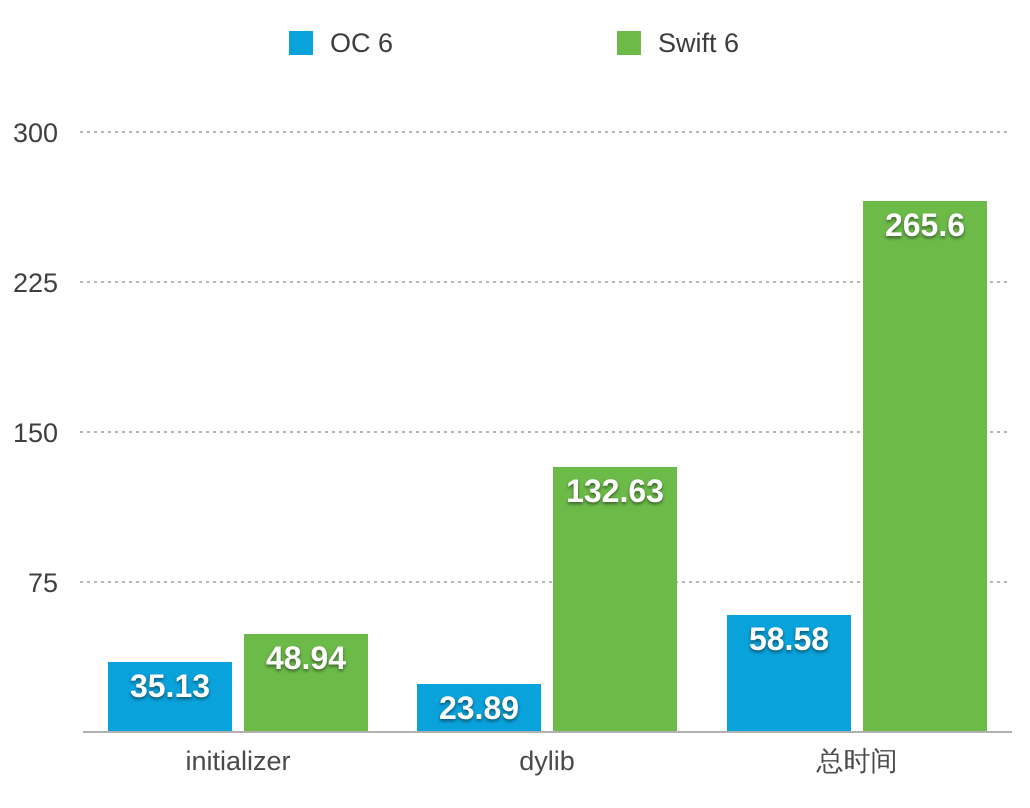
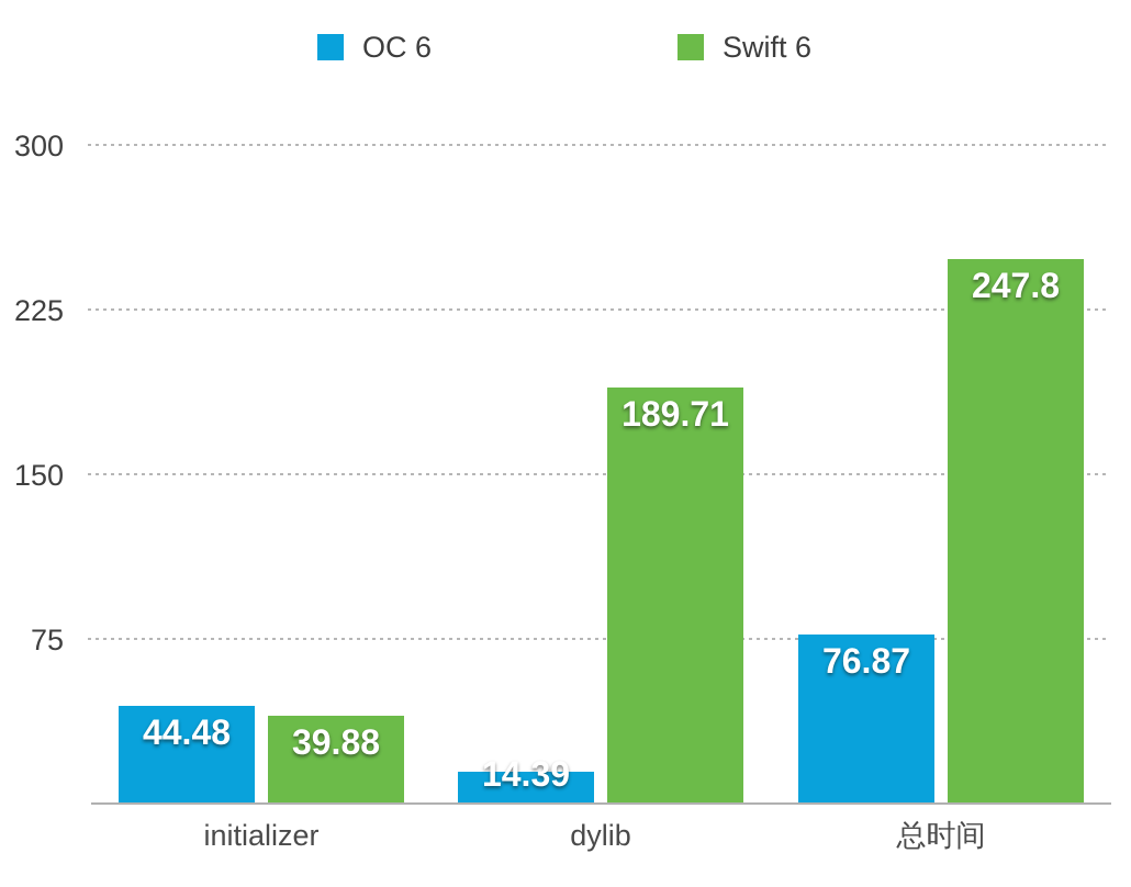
OC 6/initializer: 35.13 -> 44.48
Swift 6/initializer: 48.94 -> 39.88
OC 6/dylib: 23.89 -> 14.39
Swift 6/dylib: 132.63 -> 189.71
OC 6/总时间: 58.58 -> 76.87
Swift 6/总时间: 265.6 -> 247.8
